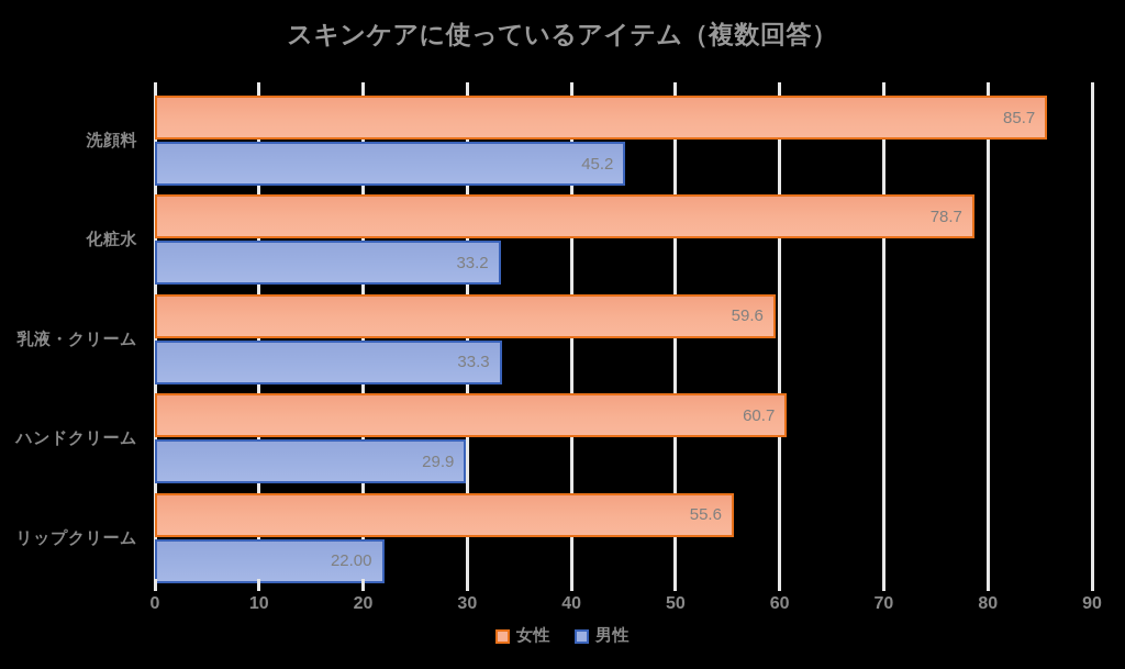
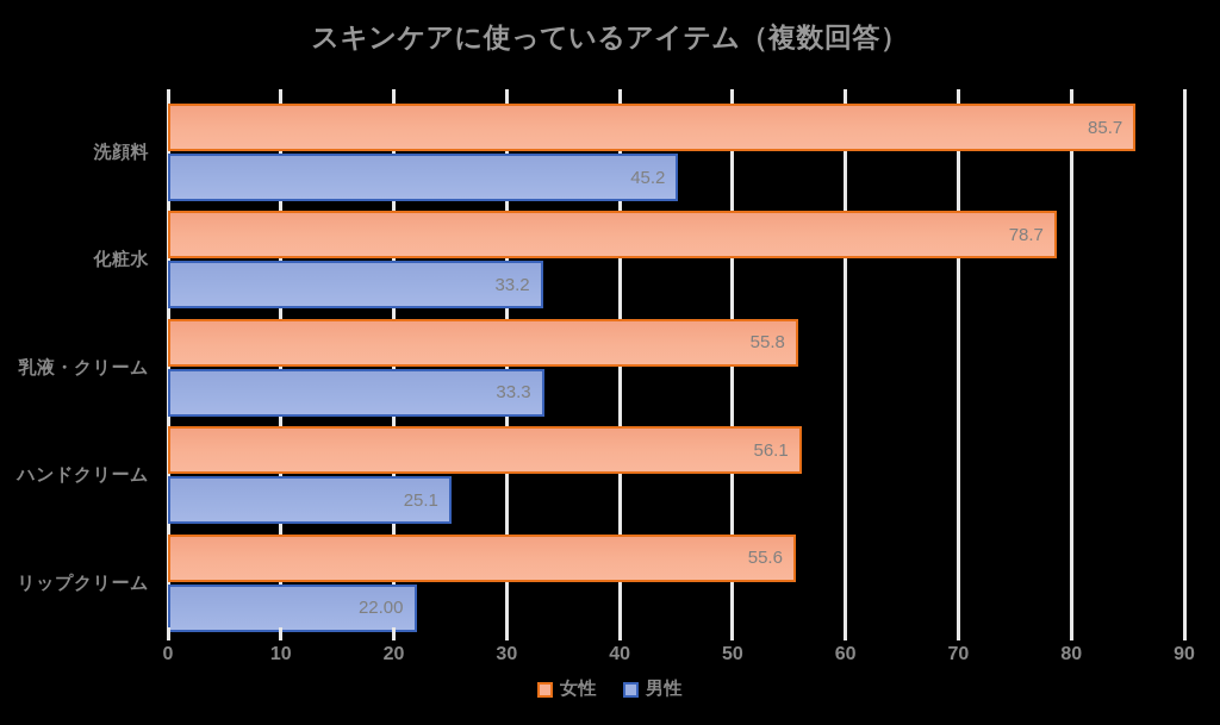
女性/乳液・クリーム: 59.6 -> 55.8
女性/ハンドクリーム: 60.7 -> 56.1
男性/ハンドクリーム: 29.9 -> 25.1
